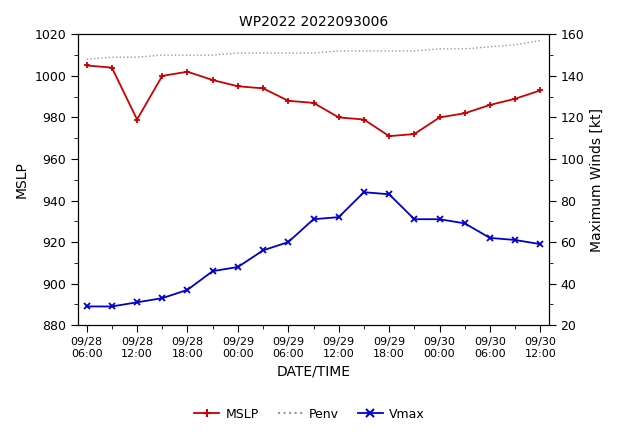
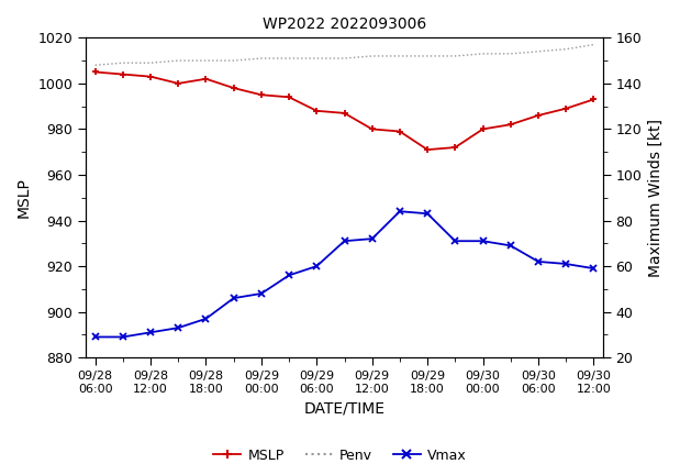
MSLP/09/28 12:00: 979 -> 1003
